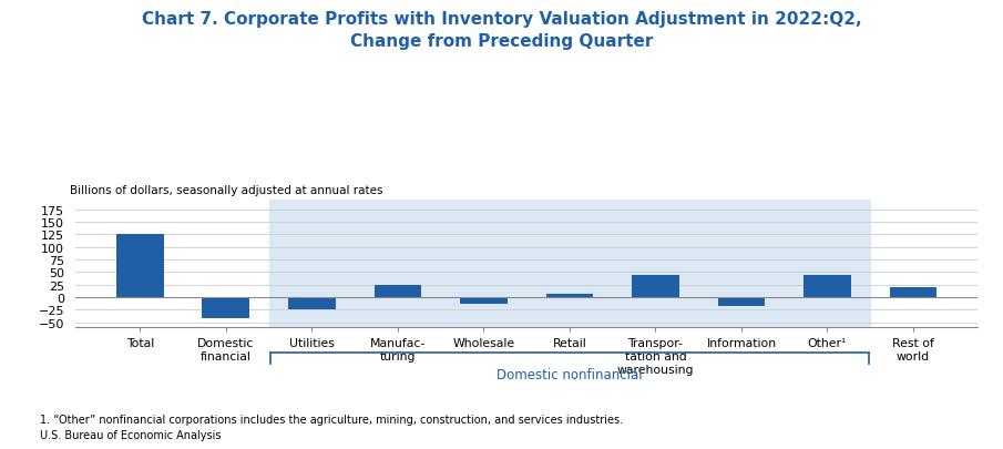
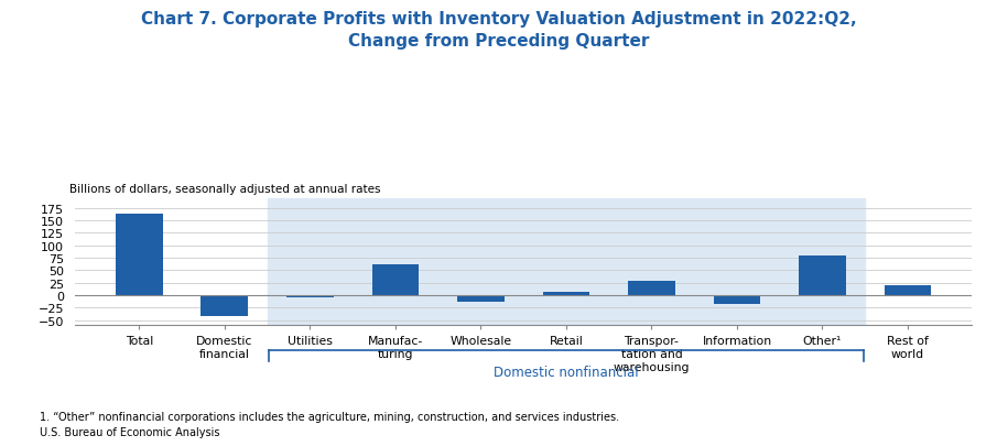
Total: 125 -> 163
Utilities: -25 -> -3
Manufac- turing: 25 -> 63
Transpor- tation and warehousing: 45 -> 30
Other¹: 45 -> 79
